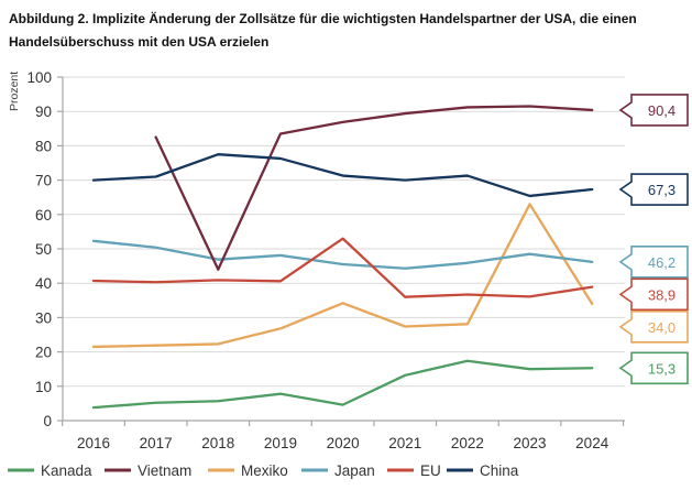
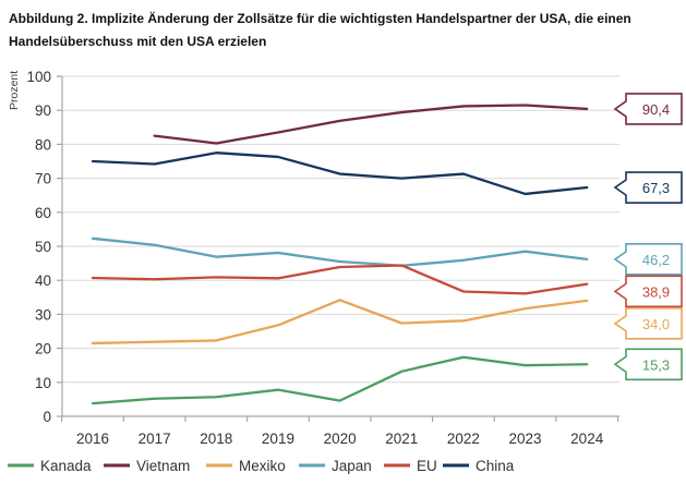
China/2016: 70 -> 75
China/2017: 71 -> 74
Vietnam/2018: 44 -> 80
EU/2020: 53 -> 44
EU/2021: 36 -> 44
Mexiko/2023: 63 -> 32
